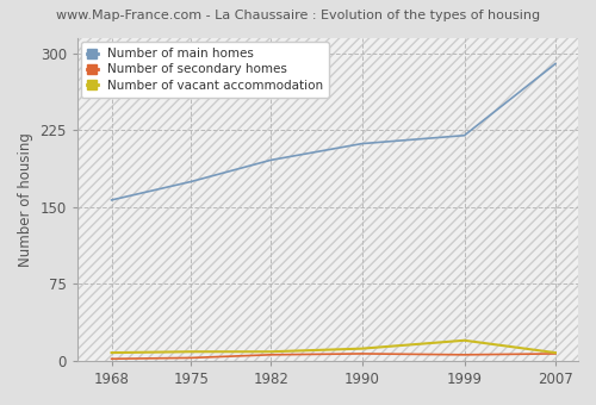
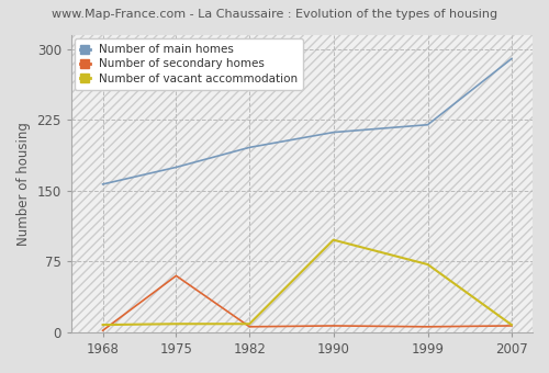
Number of secondary homes/1975: 3 -> 60
Number of vacant accommodation/1990: 12 -> 98
Number of vacant accommodation/1999: 20 -> 72
